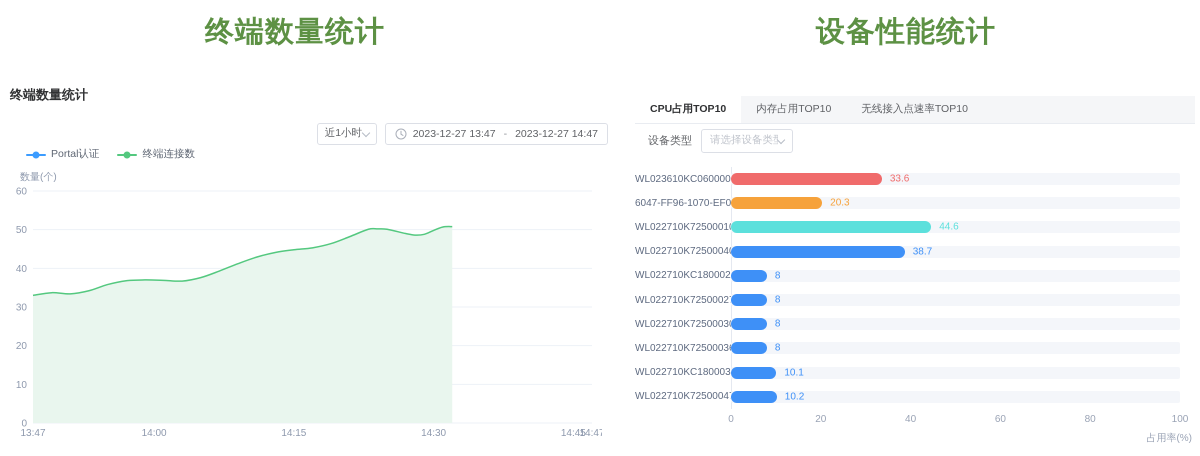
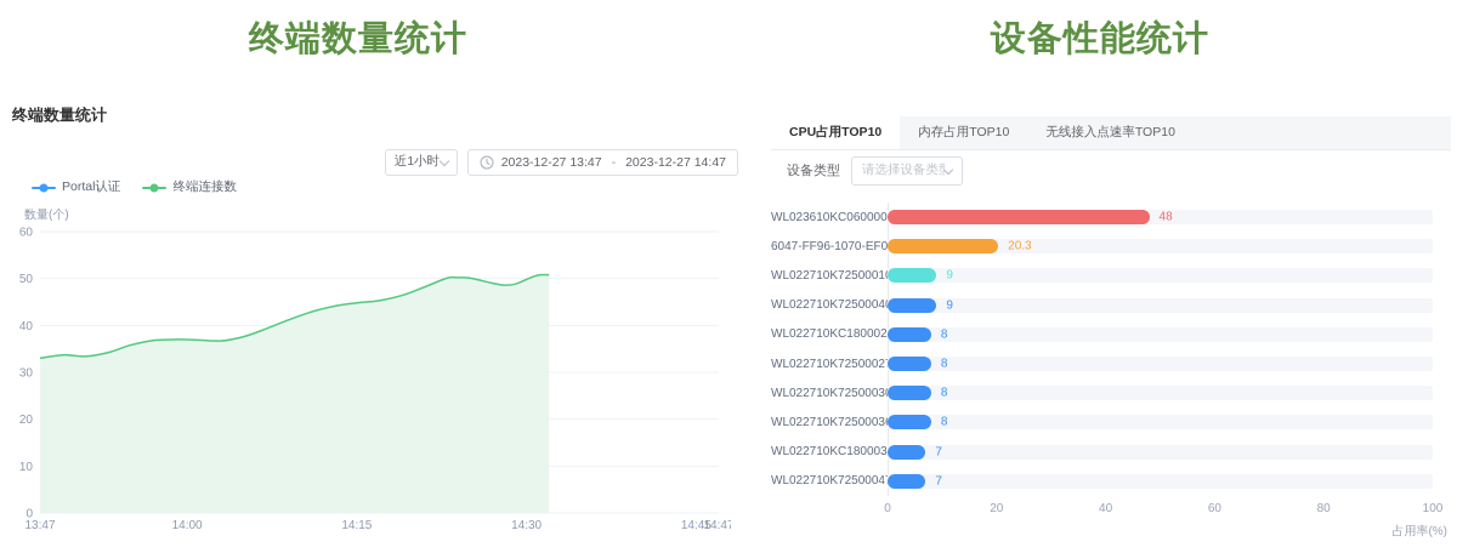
CPU占用TOP10/WL023610KC06000043: 33.6 -> 48
CPU占用TOP10/WL022710K725000102: 44.6 -> 9
CPU占用TOP10/WL022710K725000409: 38.7 -> 9
CPU占用TOP10/WL022710KC18000372: 10.1 -> 7
CPU占用TOP10/WL022710K725000470: 10.2 -> 7
